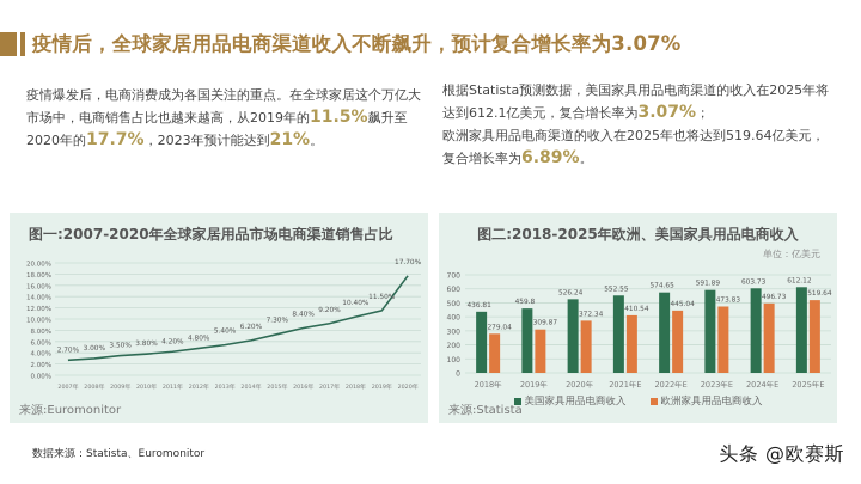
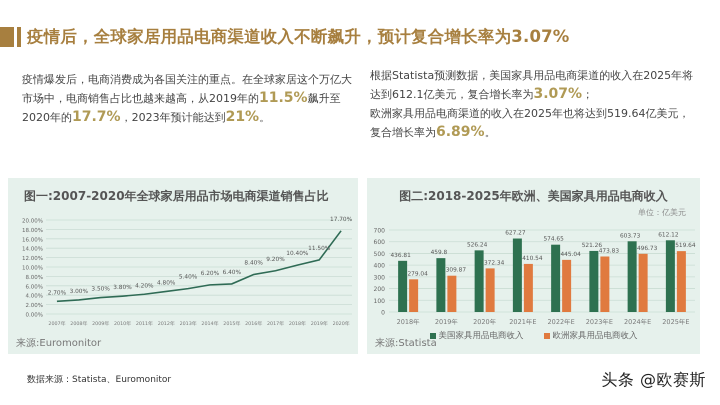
图一:2007-2020年全球家居用品市场电商渠道销售占比/2015年: 7.30% -> 6.40%
图二:2018-2025年欧洲、美国家具用品电商收入/美国家具用品电商收入/2021年E: 552.55 -> 627.27
图二:2018-2025年欧洲、美国家具用品电商收入/美国家具用品电商收入/2023年E: 591.89 -> 521.26
